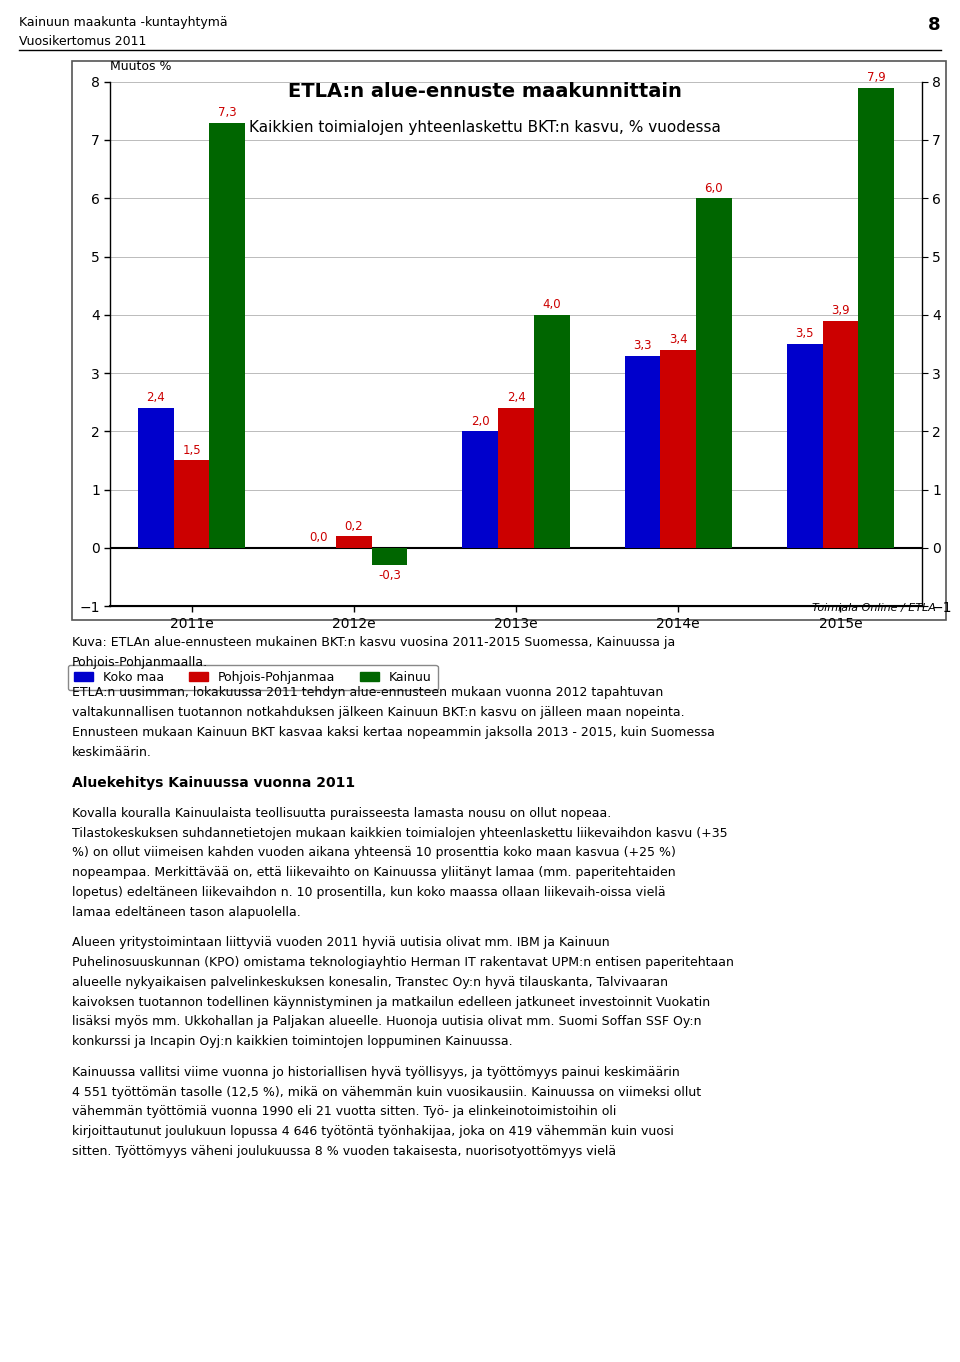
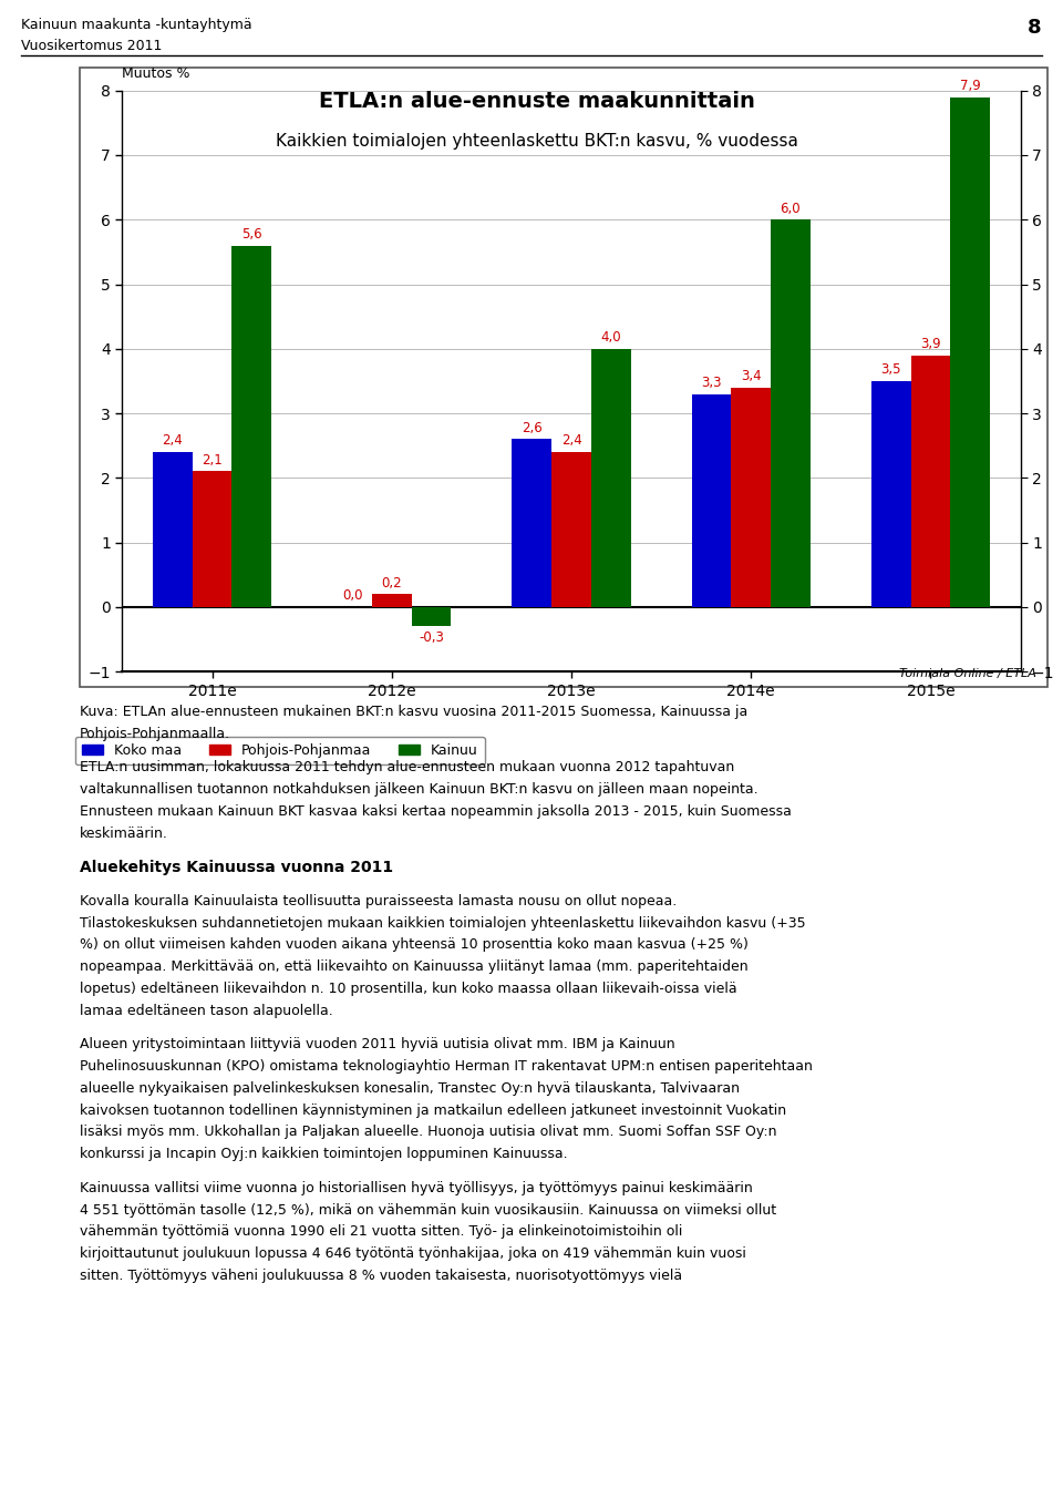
Pohjois-Pohjanmaa/2011e: 1,5 -> 2,1
Kainuu/2011e: 7,3 -> 5,6
Koko maa/2013e: 2,0 -> 2,6
